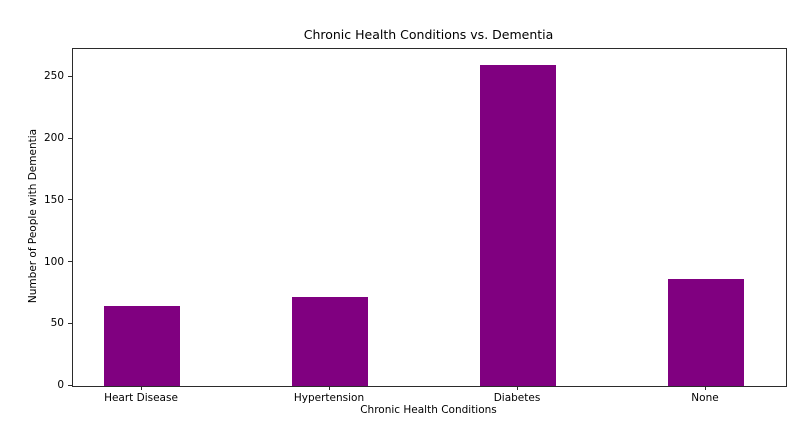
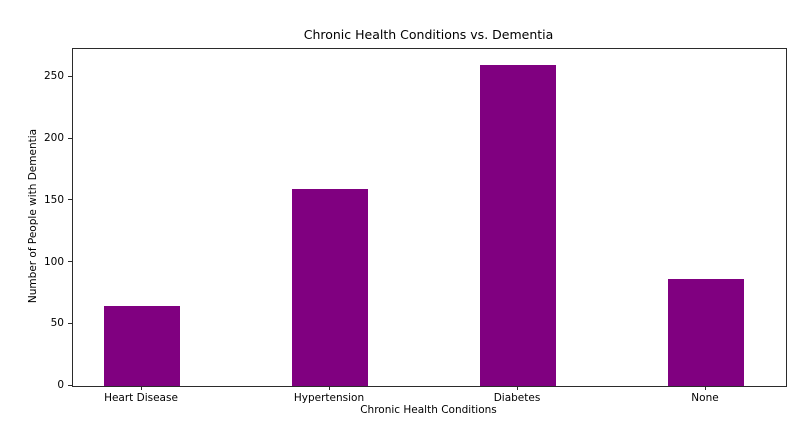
Hypertension: 72 -> 160
